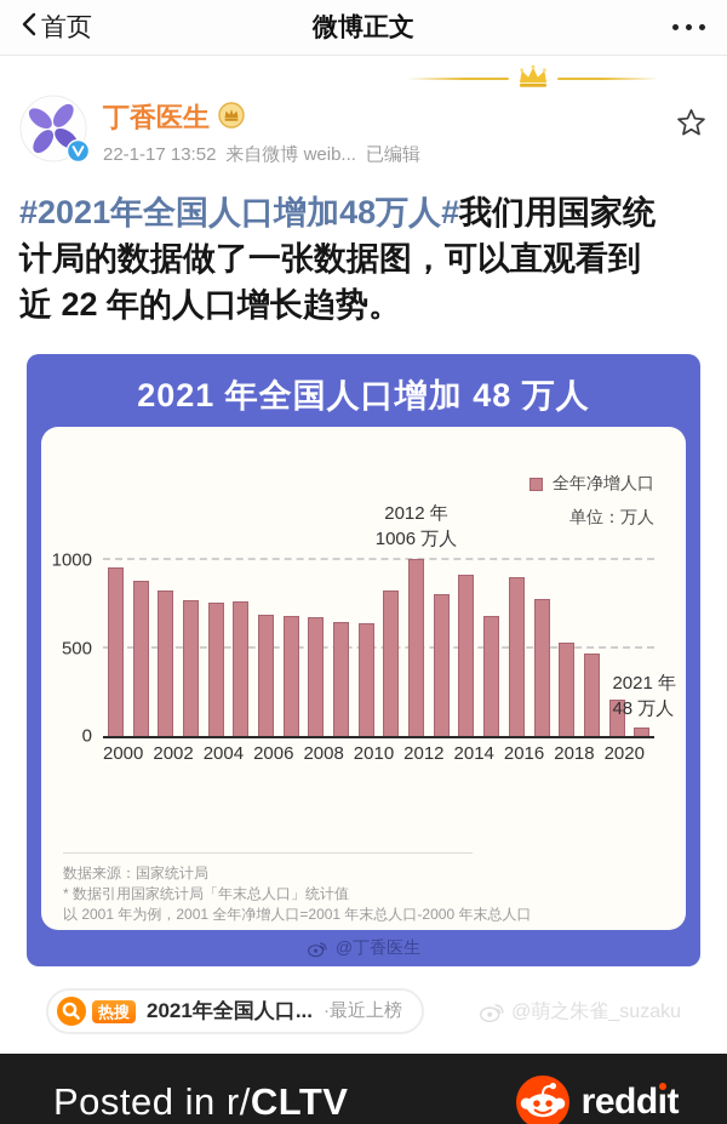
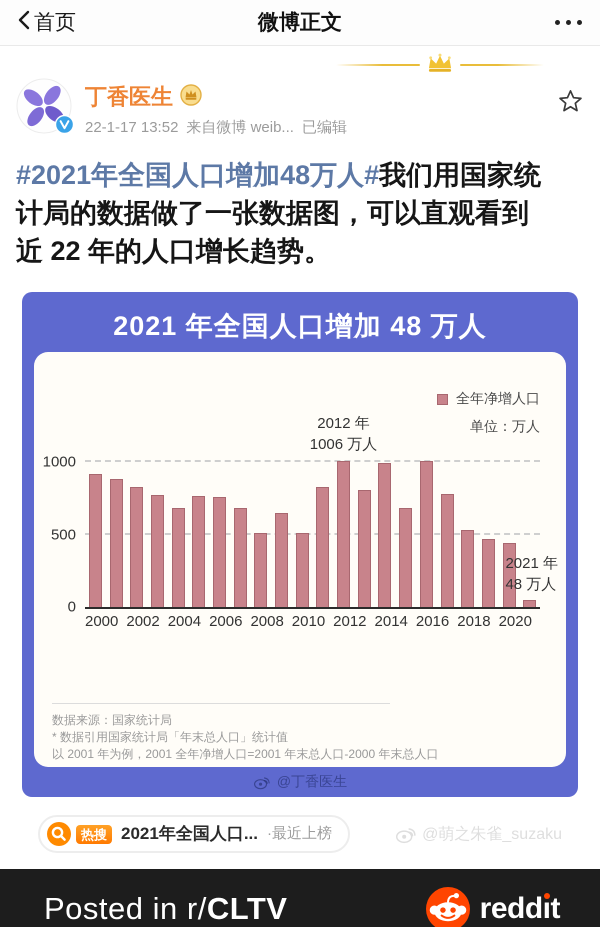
2000: 960 -> 920
2004: 760 -> 680
2006: 690 -> 760
2008: 670 -> 510
2010: 640 -> 510
2014: 920 -> 990
2016: 910 -> 1010
2020: 200 -> 440
